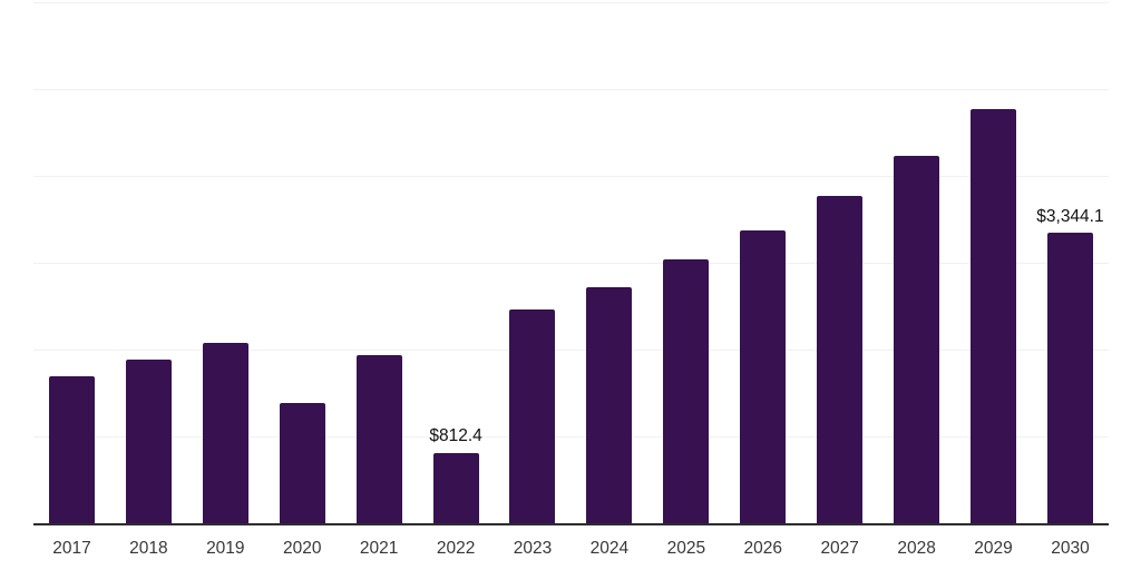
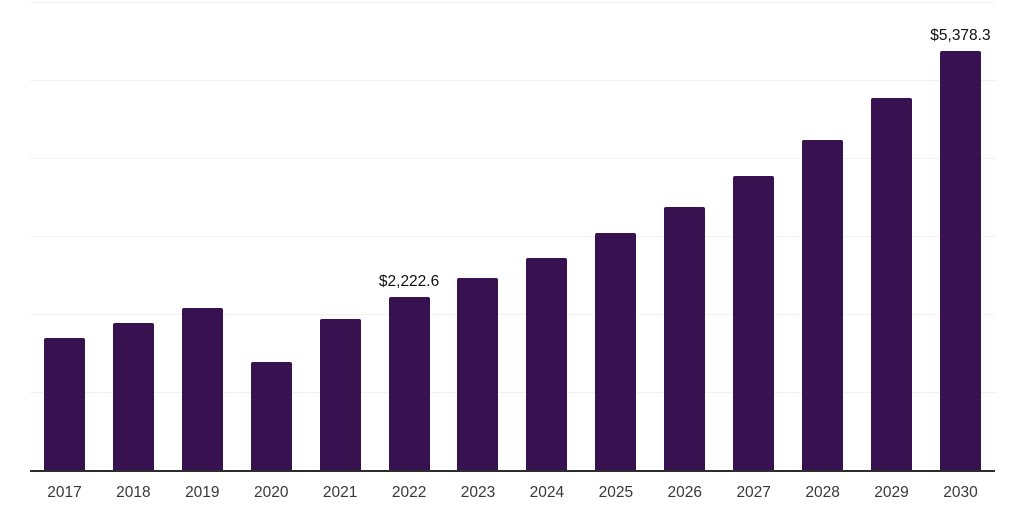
2022: $812.4 -> $2,222.6
2030: $3,344.1 -> $5,378.3
